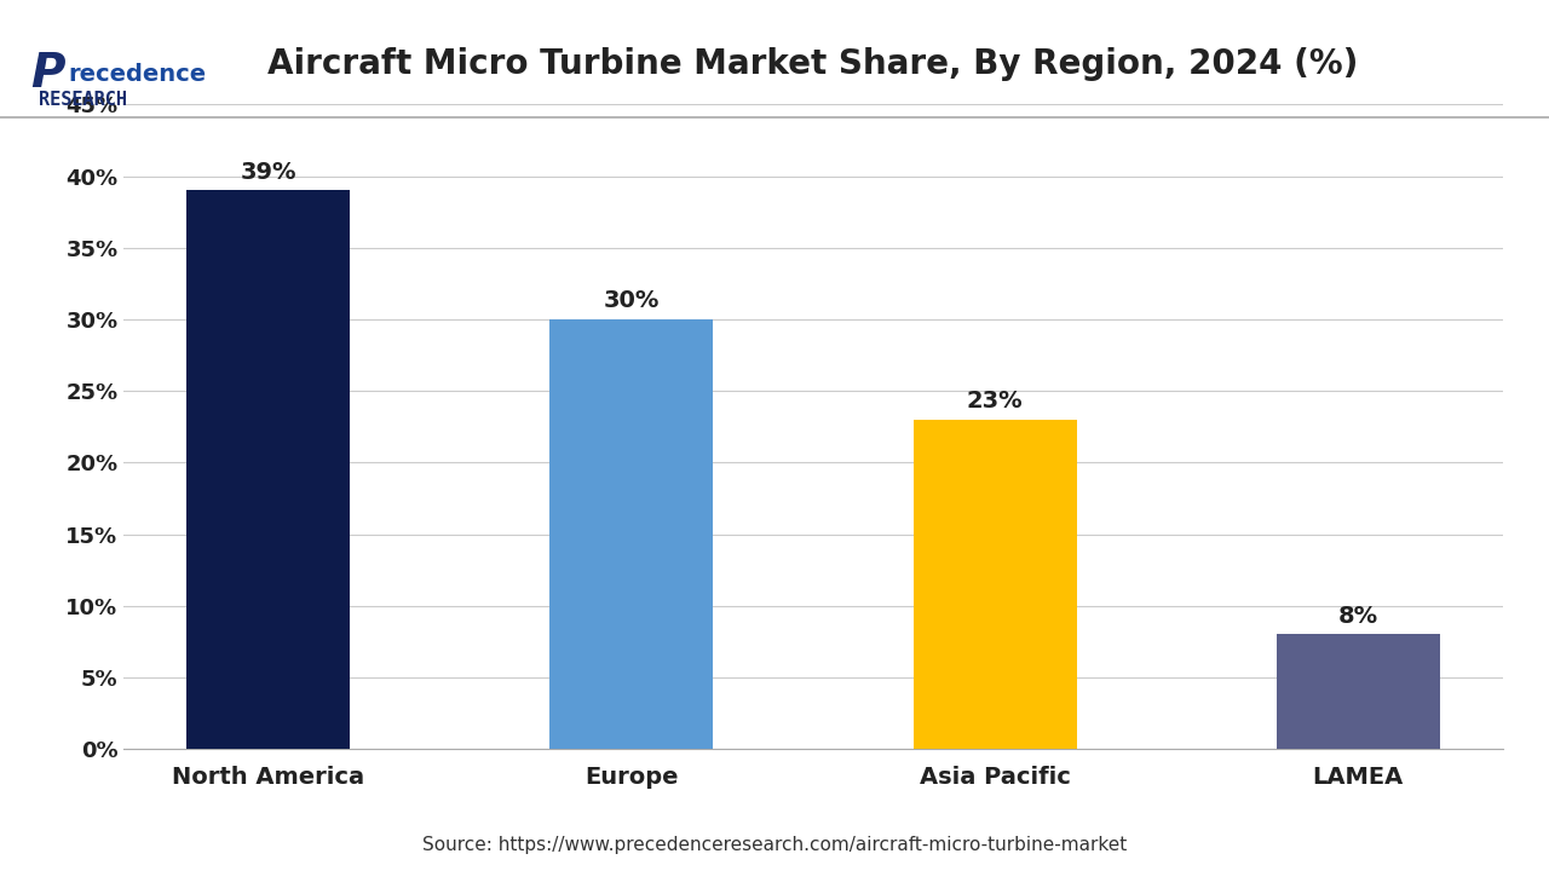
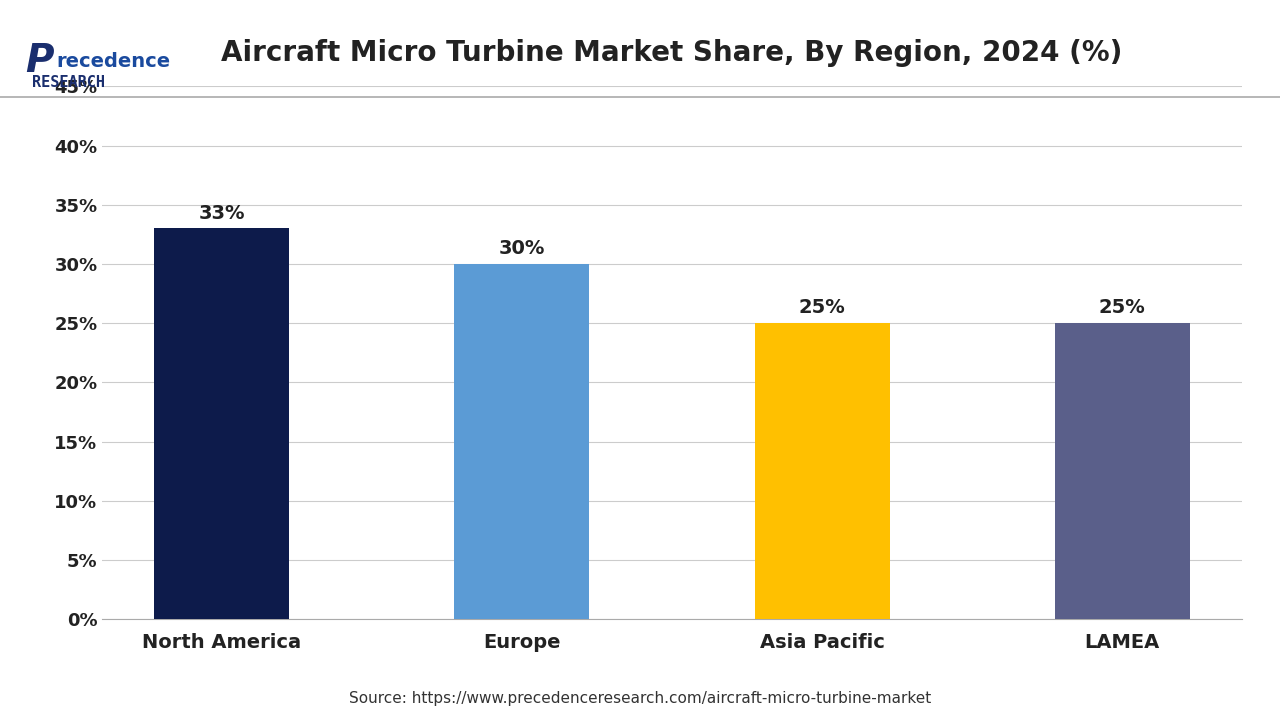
North America: 39% -> 33%
Asia Pacific: 23% -> 25%
LAMEA: 8% -> 25%
